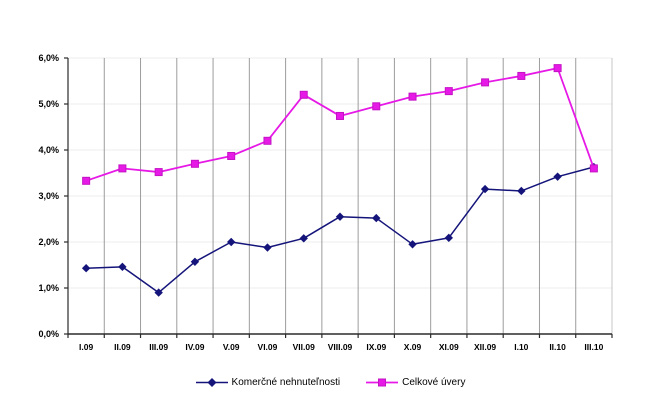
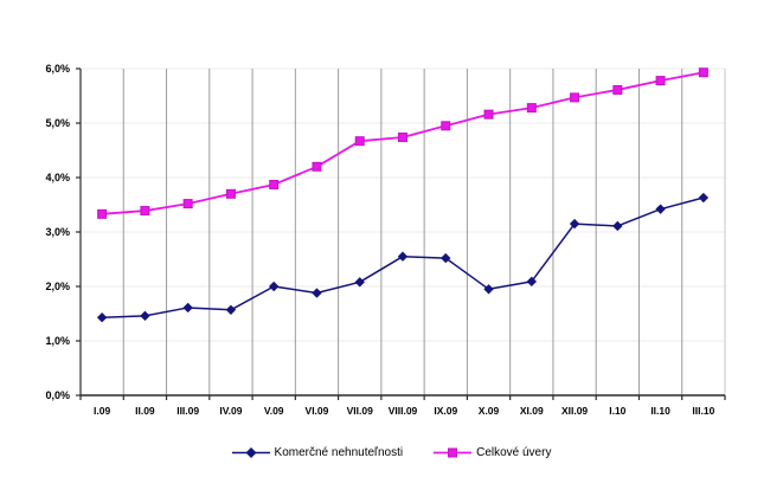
Celkové úvery/II.09: 3,6% -> 3,4%
Komerčné nehnuteľnosti/III.09: 0,9% -> 1,6%
Celkové úvery/VII.09: 5,2% -> 4,7%
Celkové úvery/III.10: 3,6% -> 5,9%
